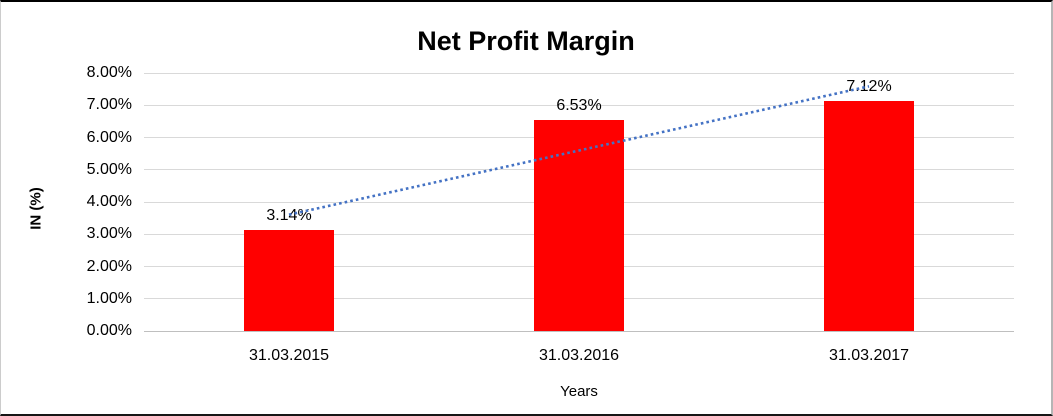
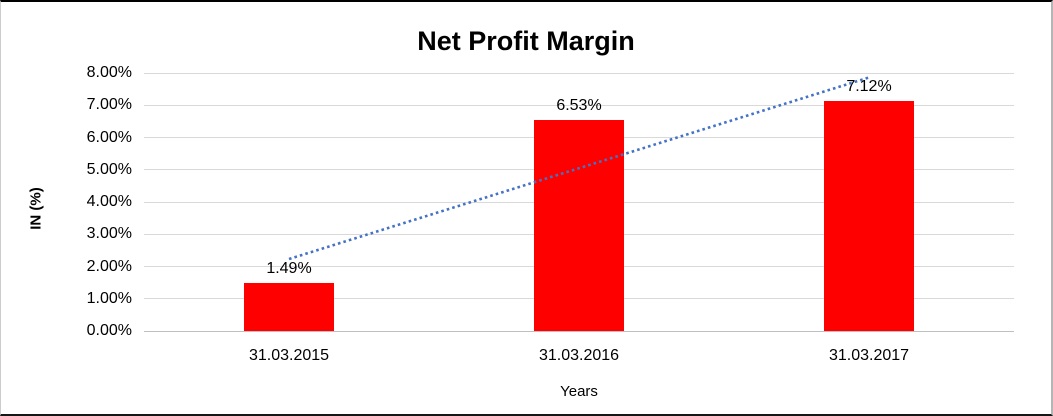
31.03.2015: 3.14% -> 1.49%
